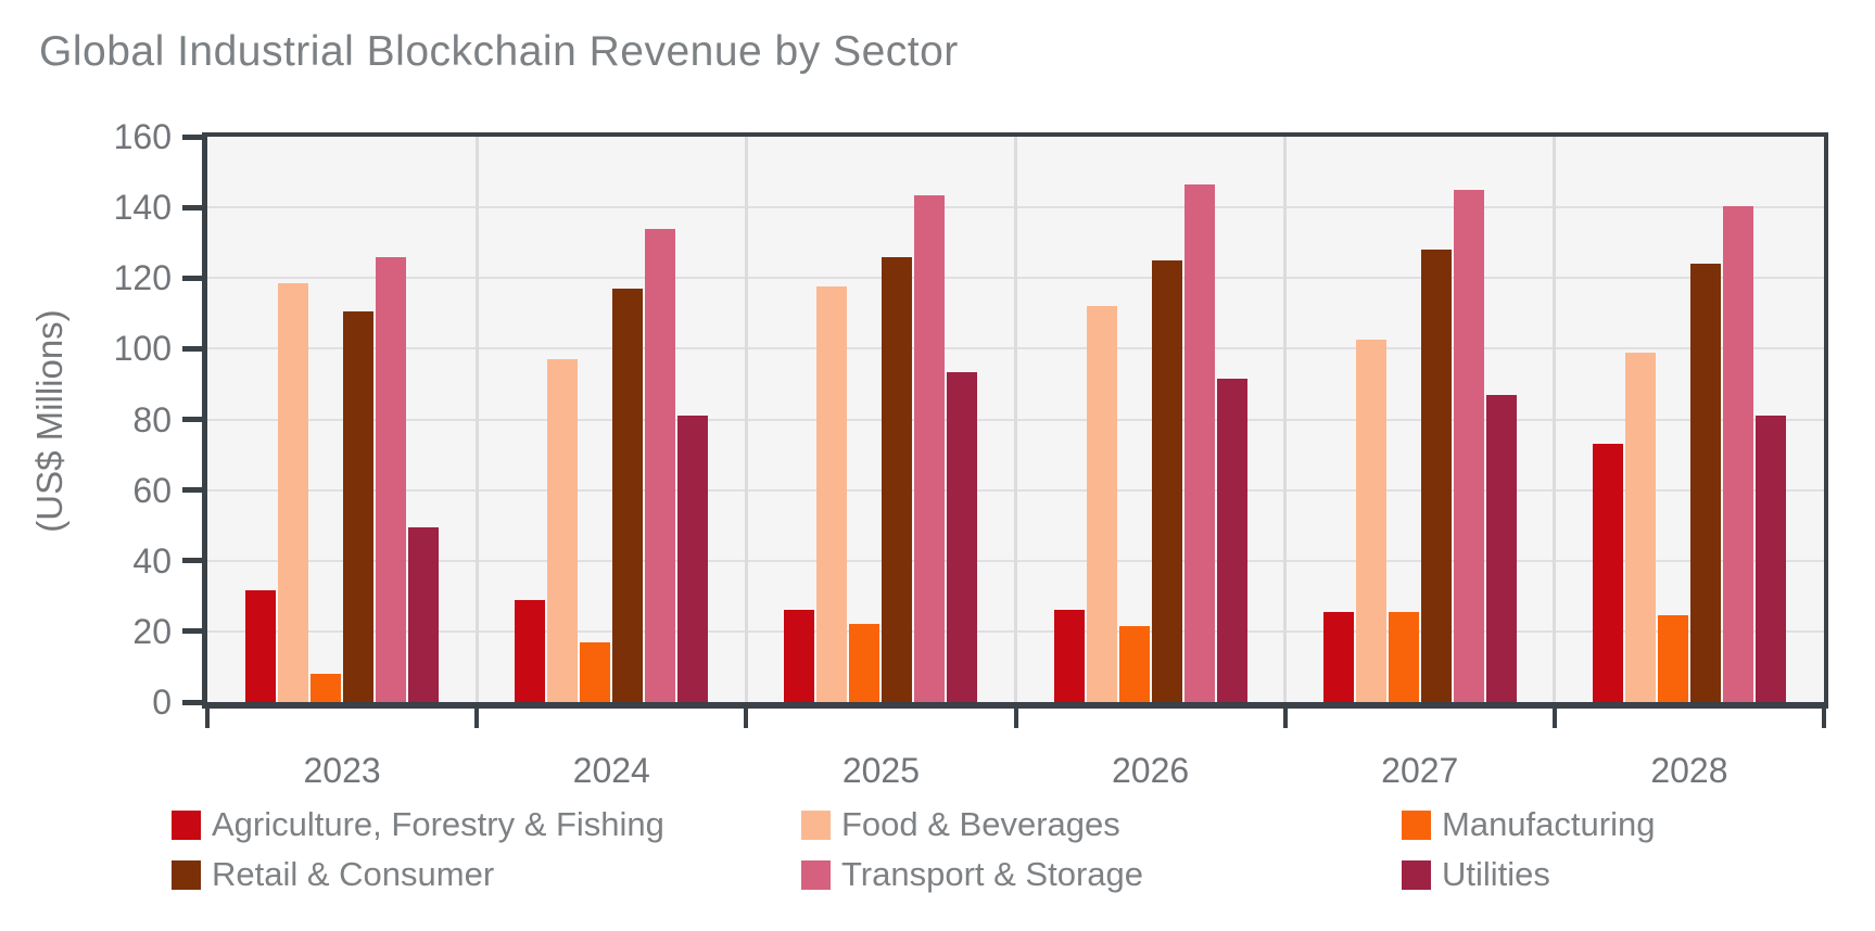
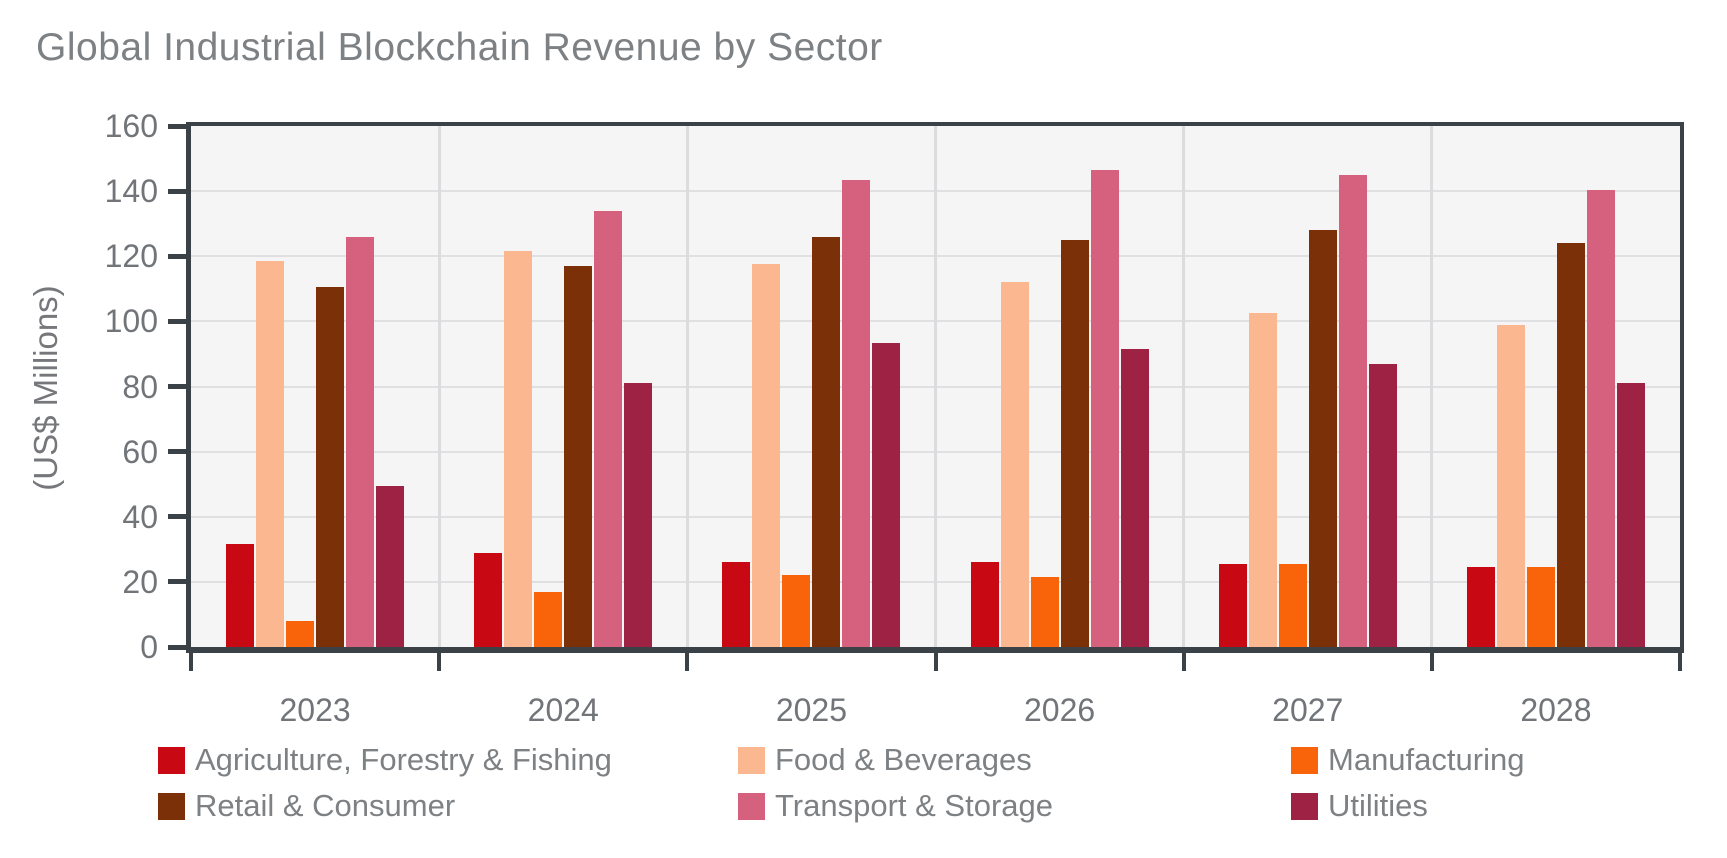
Food & Beverages/2024: 97 -> 122
Agriculture, Forestry & Fishing/2028: 73 -> 24
